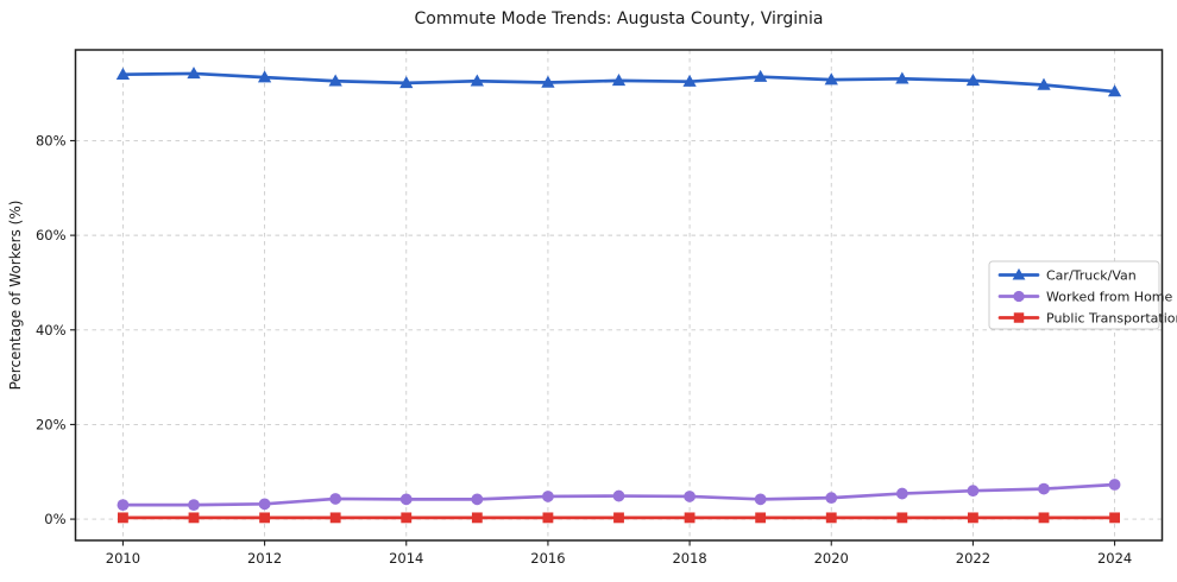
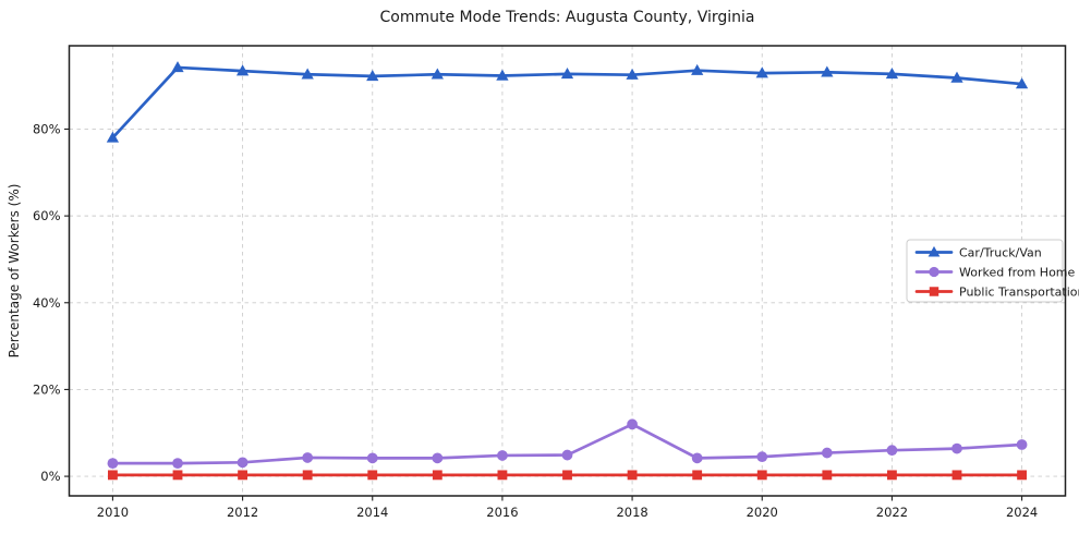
Car/Truck/Van/2010: 94% -> 78%
Worked from Home/2018: 5% -> 12%
